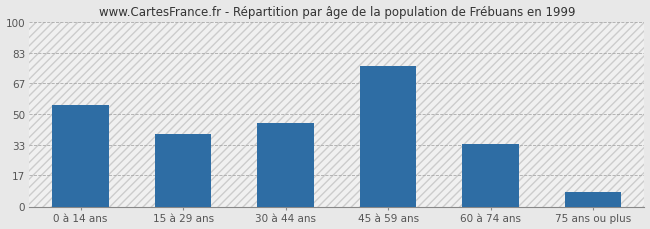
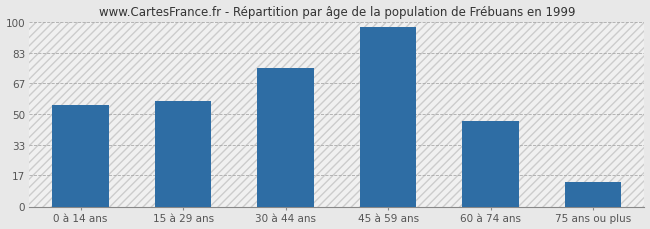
15 à 29 ans: 39 -> 57
30 à 44 ans: 45 -> 75
45 à 59 ans: 76 -> 97
60 à 74 ans: 34 -> 46
75 ans ou plus: 8 -> 13
